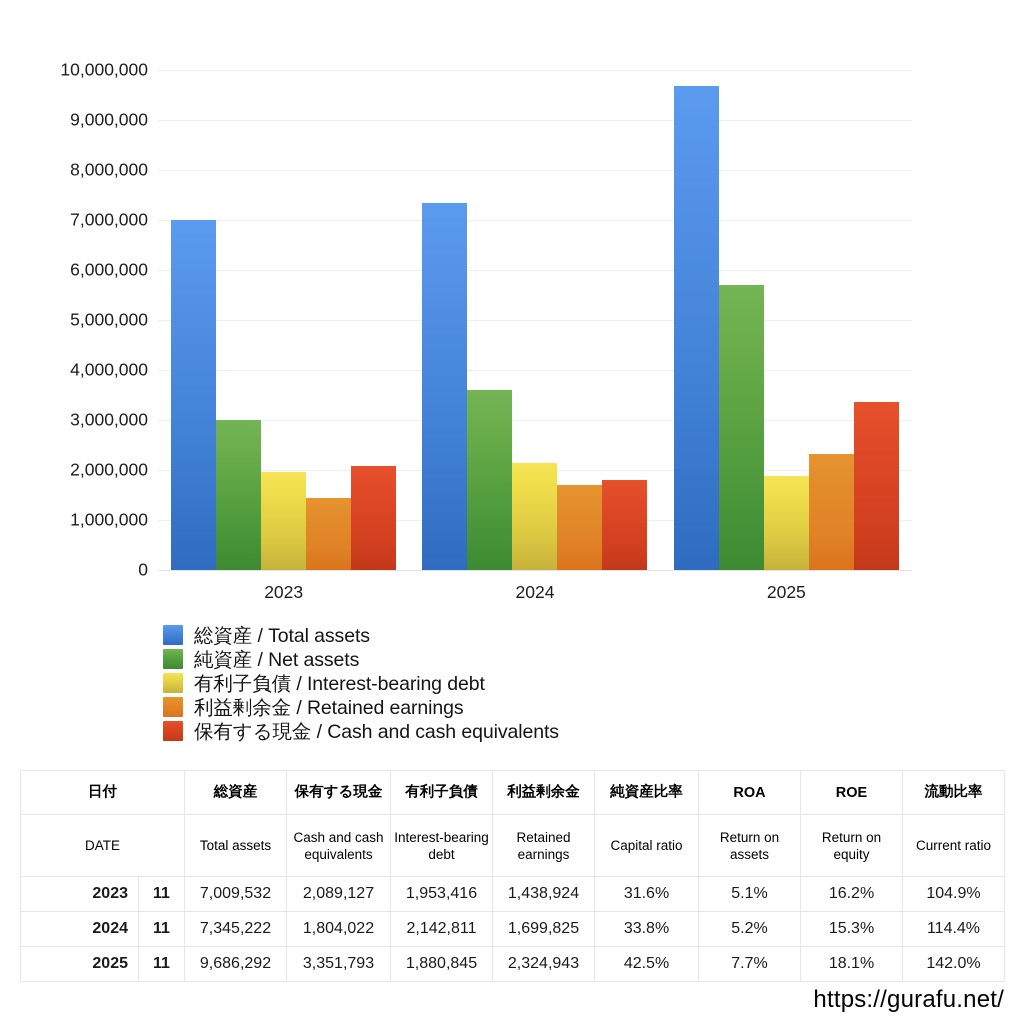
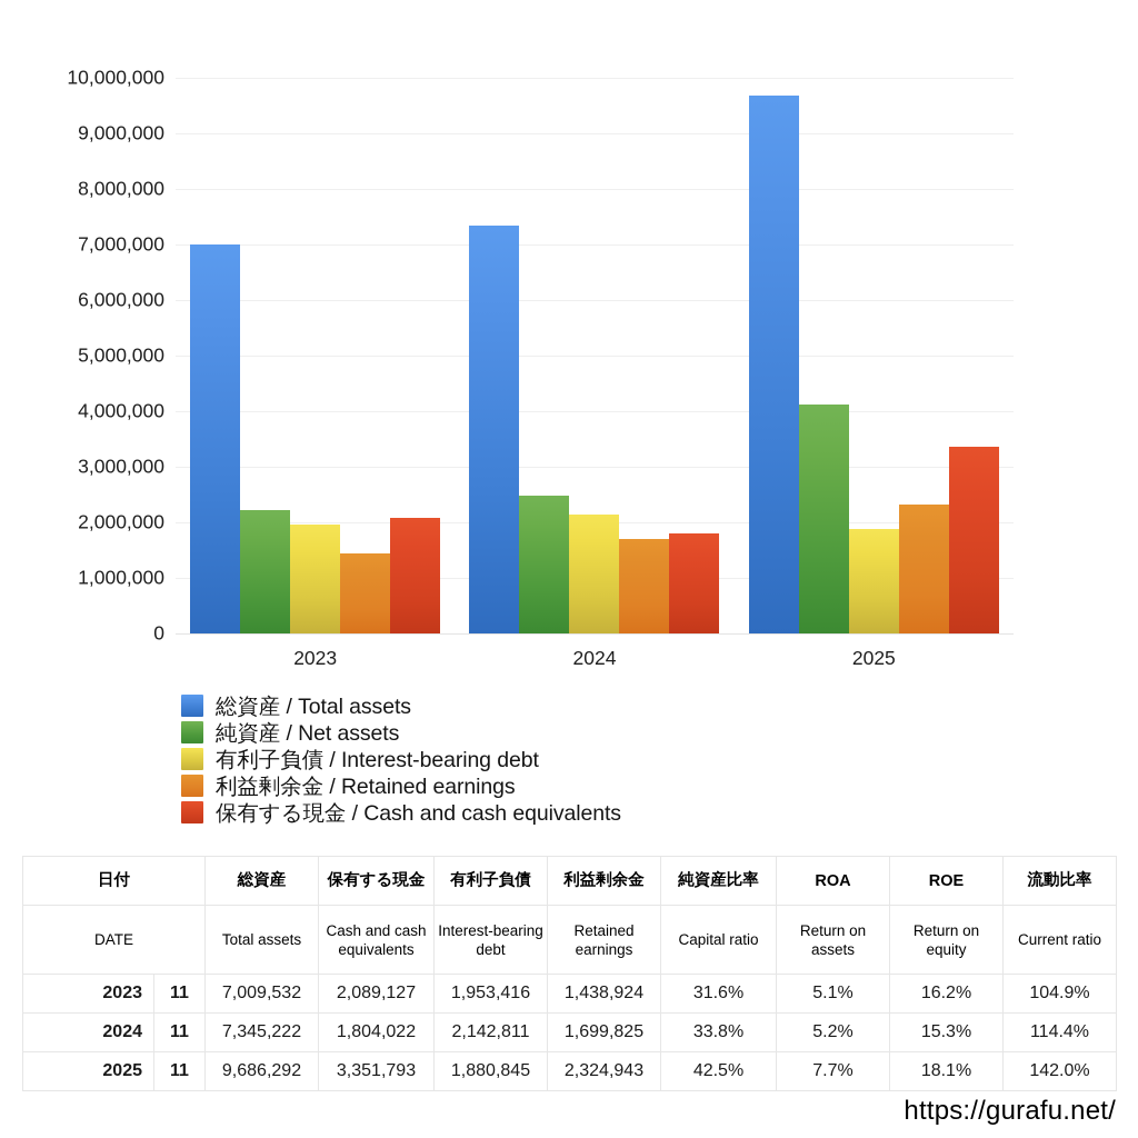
純資産 / Net assets/2023: 3000000 -> 2200000
純資産 / Net assets/2024: 3600000 -> 2500000
純資産 / Net assets/2025: 5700000 -> 4100000
